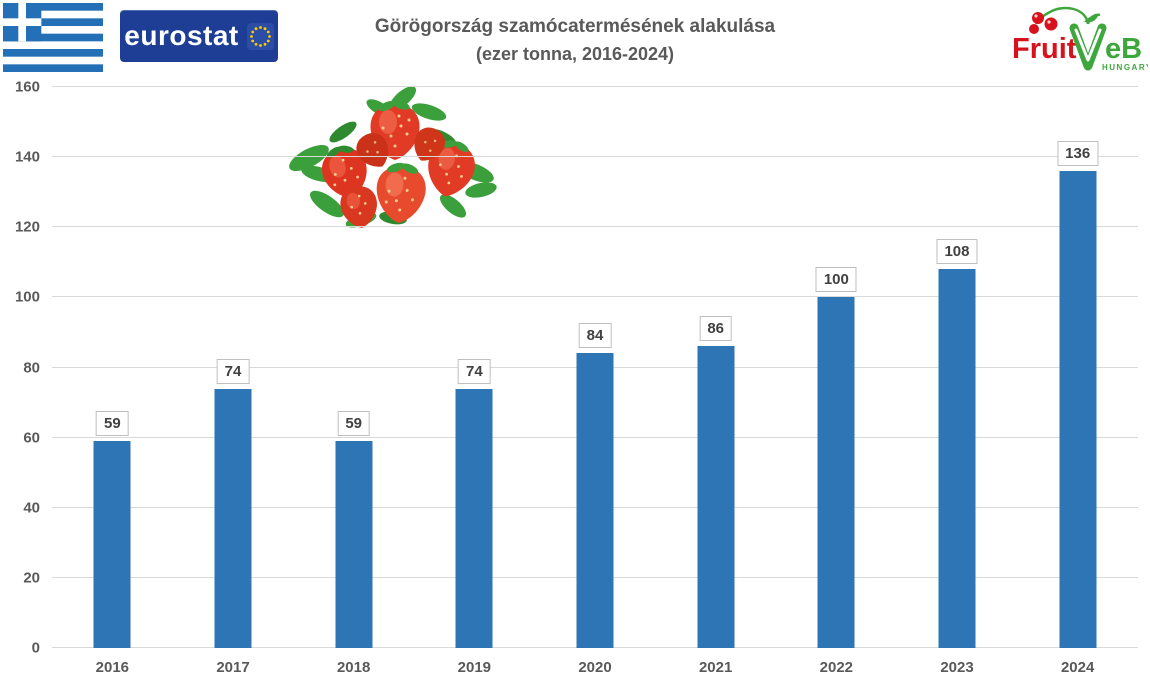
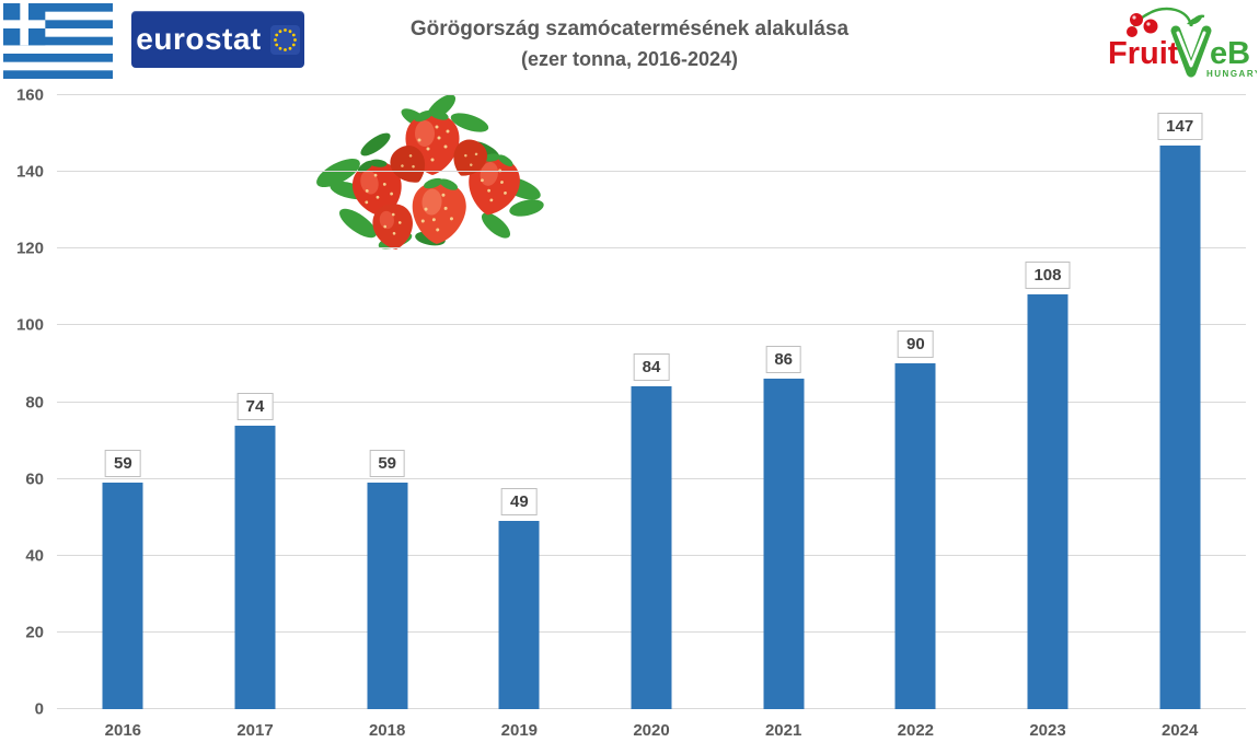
2019: 74 -> 49
2022: 100 -> 90
2024: 136 -> 147
